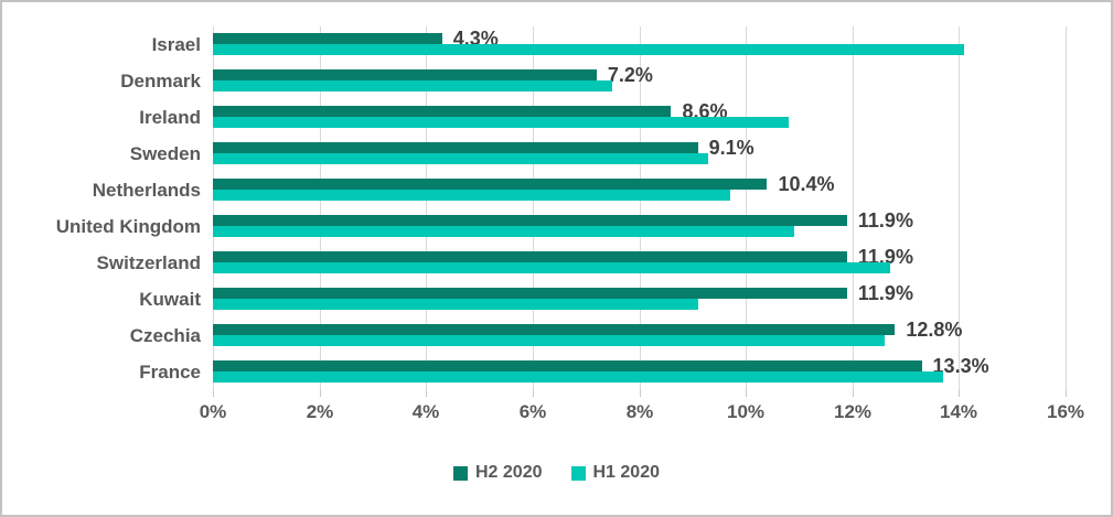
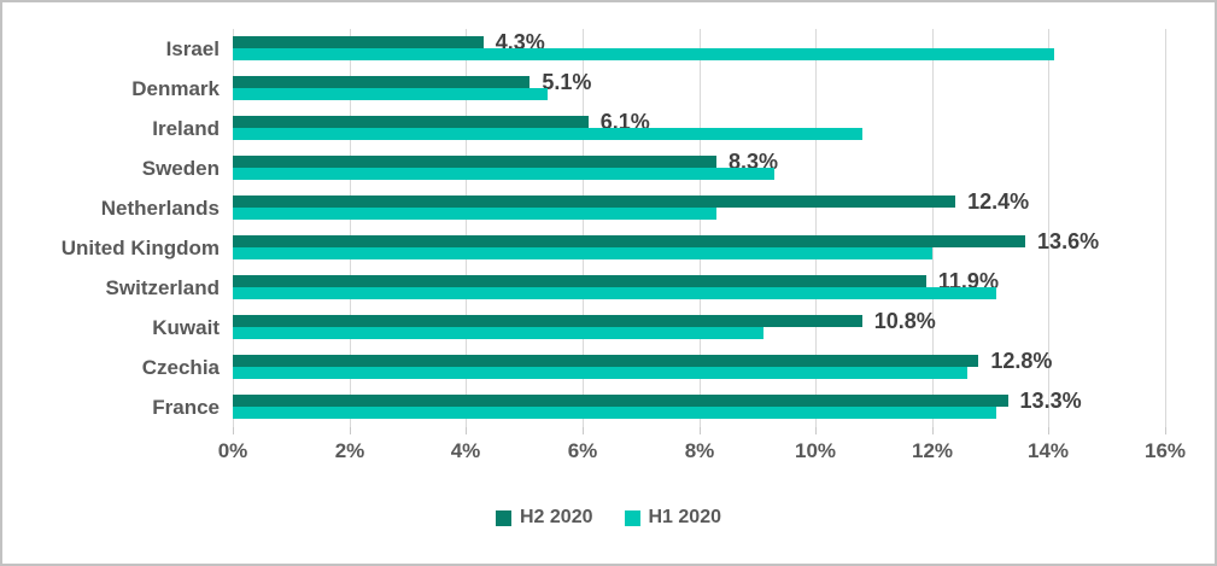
H2 2020/Denmark: 7.2% -> 5.1%
H1 2020/Denmark: 7.5% -> 5.4%
H2 2020/Ireland: 8.6% -> 6.1%
H2 2020/Sweden: 9.1% -> 8.3%
H2 2020/Netherlands: 10.4% -> 12.4%
H1 2020/Netherlands: 9.7% -> 8.3%
H2 2020/United Kingdom: 11.9% -> 13.6%
H1 2020/United Kingdom: 10.9% -> 12.0%
H1 2020/Switzerland: 12.7% -> 13.1%
H2 2020/Kuwait: 11.9% -> 10.8%
H1 2020/France: 13.7% -> 13.1%
